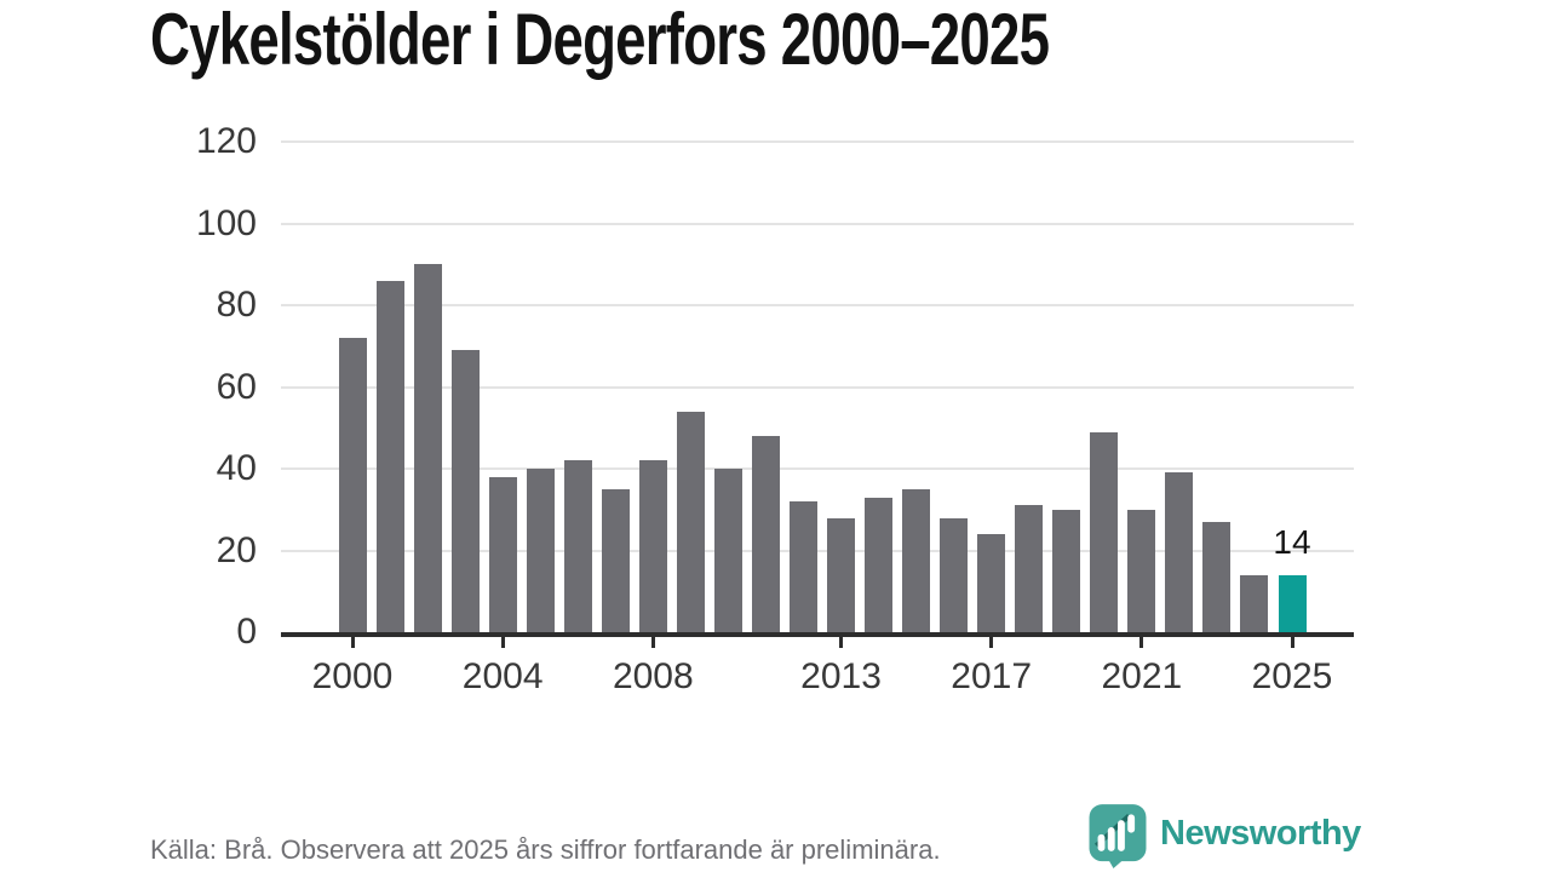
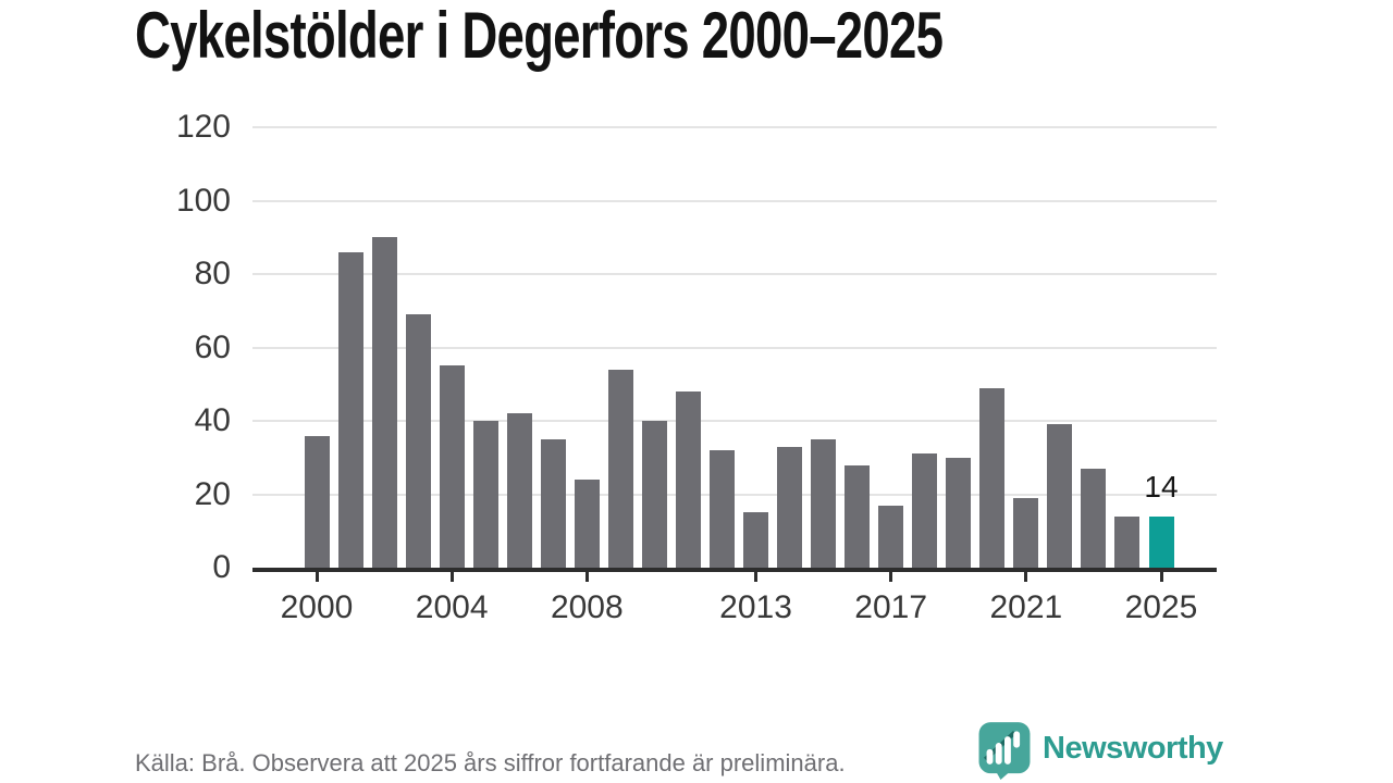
2000: 72 -> 36
2004: 38 -> 55
2008: 42 -> 24
2013: 28 -> 15
2017: 24 -> 17
2021: 30 -> 19
